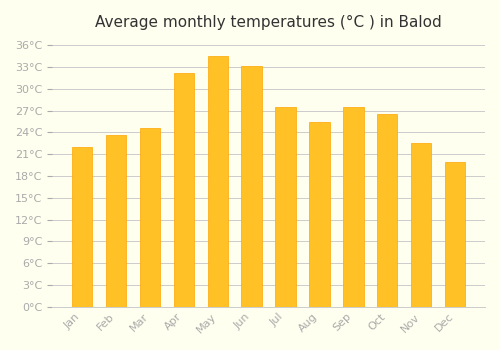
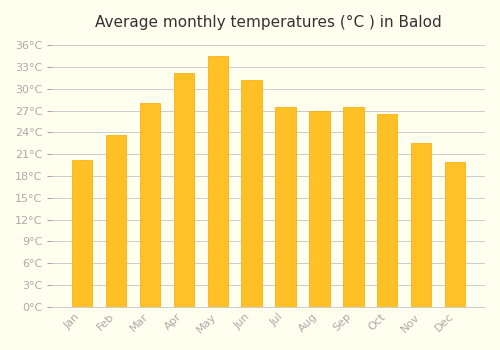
Jan: 22.0°C -> 20.2°C
Mar: 24.6°C -> 28.0°C
Jun: 33.2°C -> 31.2°C
Aug: 25.4°C -> 27.0°C
